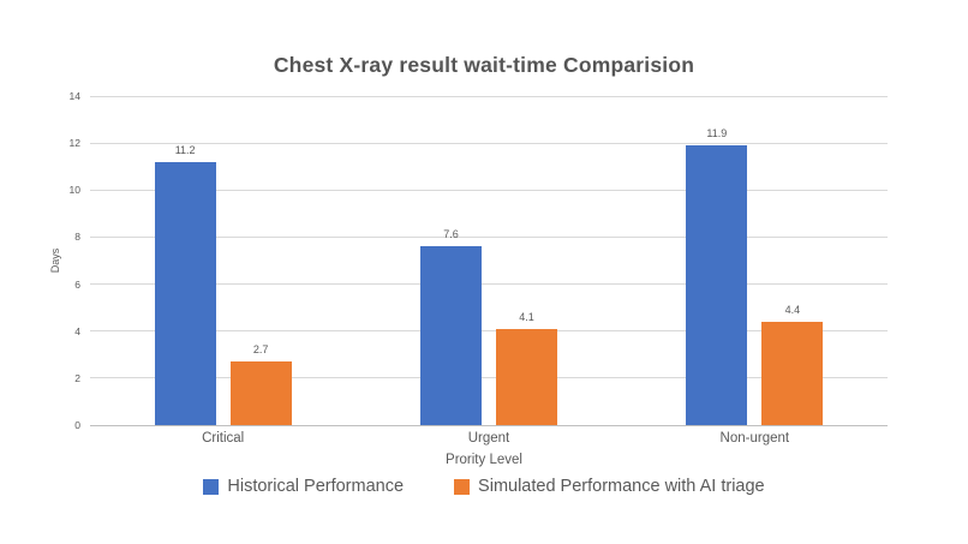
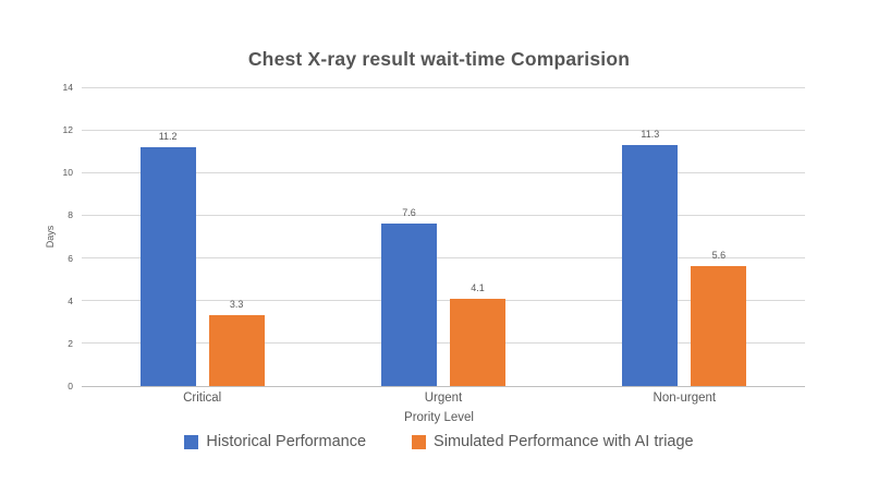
Simulated Performance with AI triage/Critical: 2.7 -> 3.3
Historical Performance/Non-urgent: 11.9 -> 11.3
Simulated Performance with AI triage/Non-urgent: 4.4 -> 5.6
